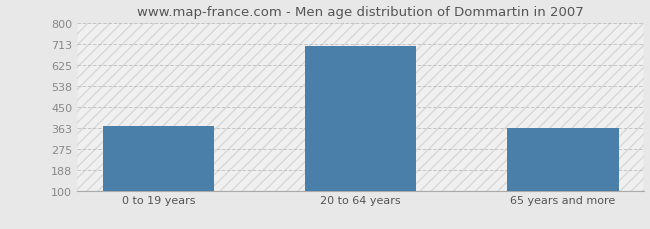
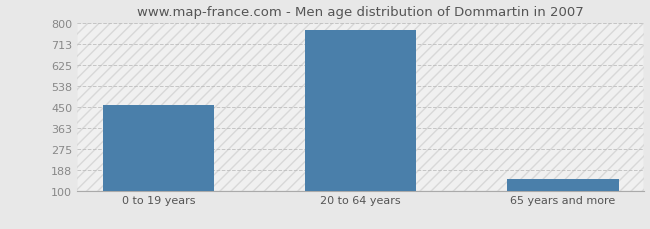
0 to 19 years: 370 -> 456
20 to 64 years: 705 -> 769
65 years and more: 360 -> 150
